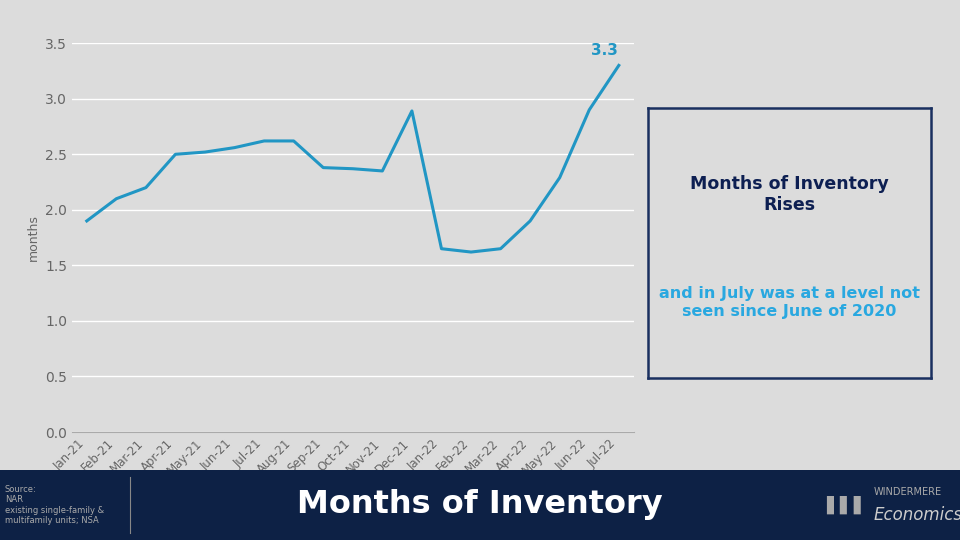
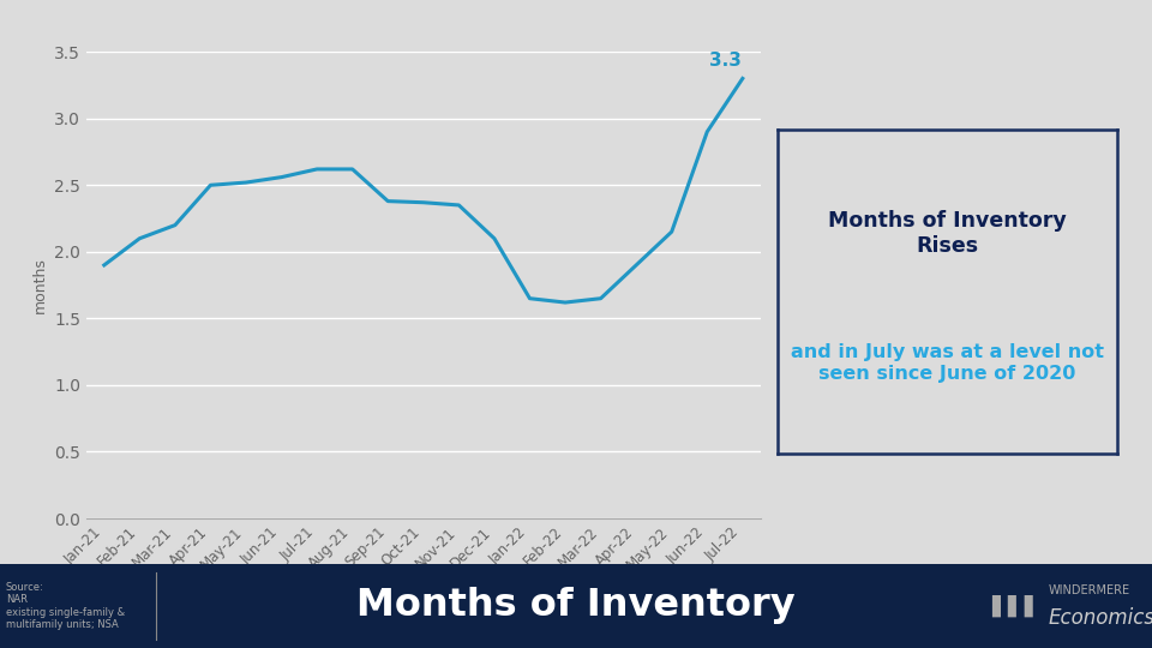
Dec-21: 2.89 -> 2.10
May-22: 2.29 -> 2.15
